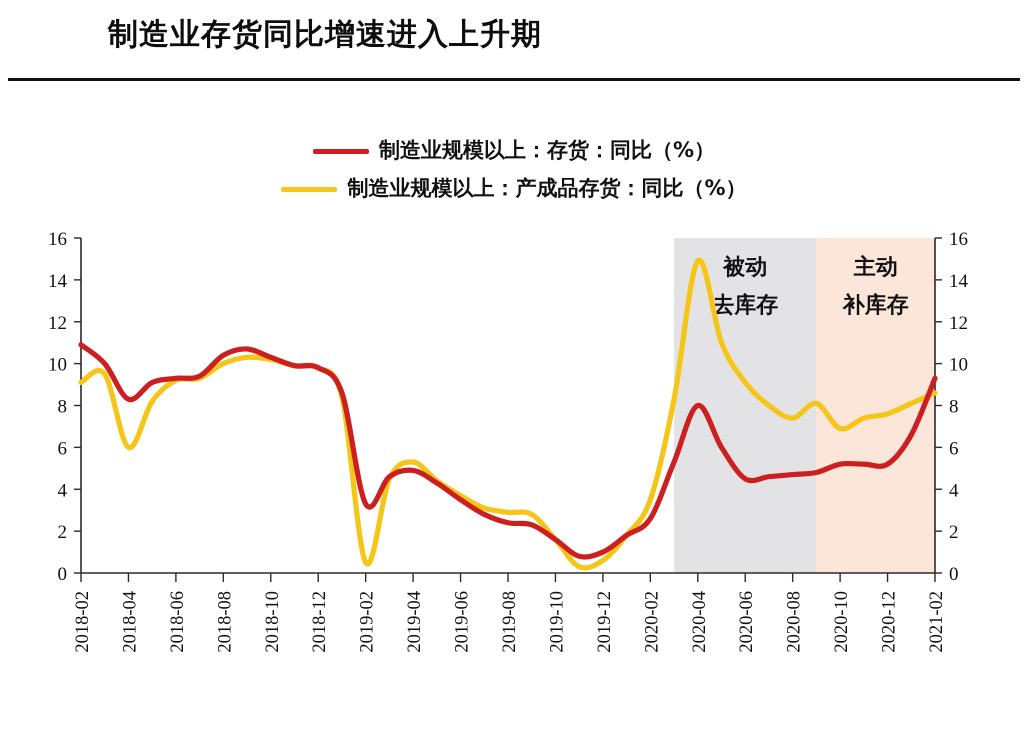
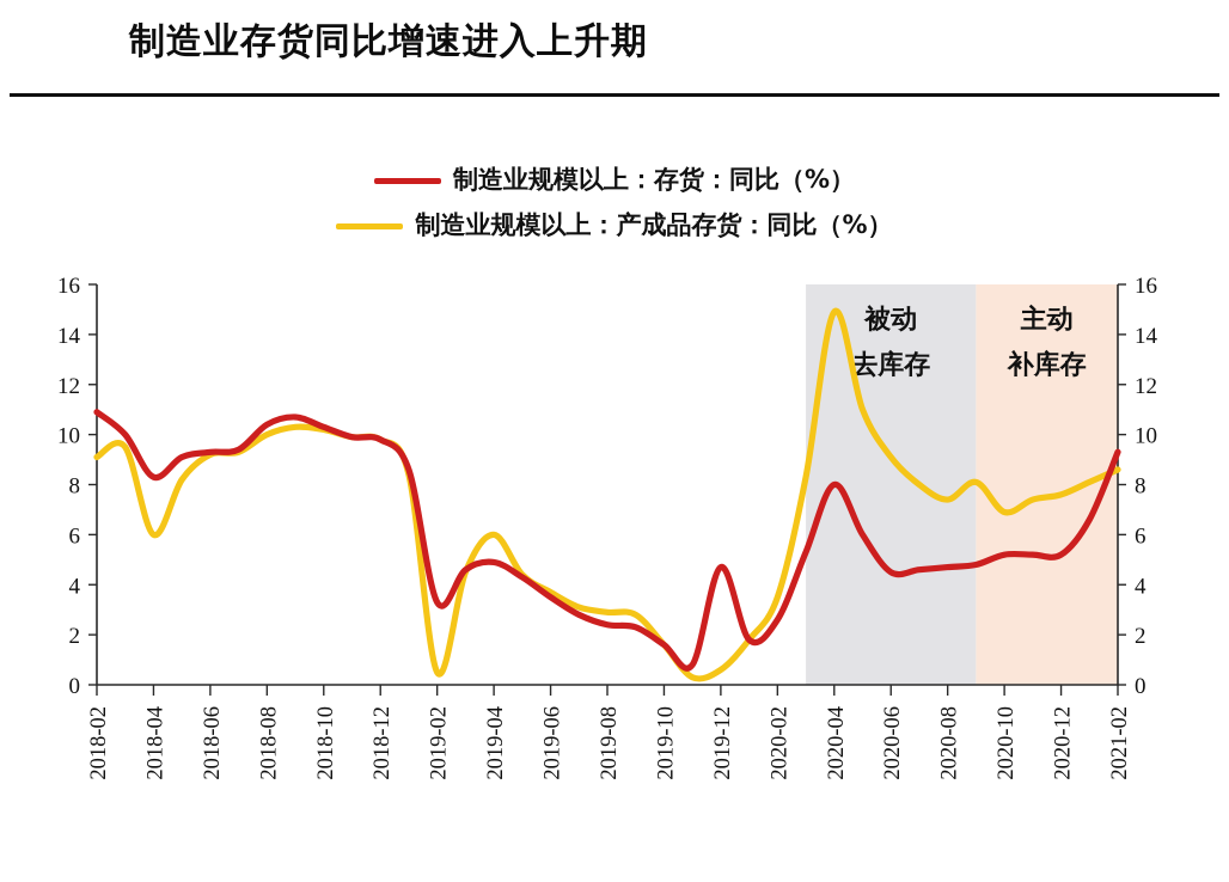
制造业规模以上：产成品存货：同比（%）/2019-04: 5.3 -> 6.0
制造业规模以上：存货：同比（%）/2019-12: 1.0 -> 4.7
